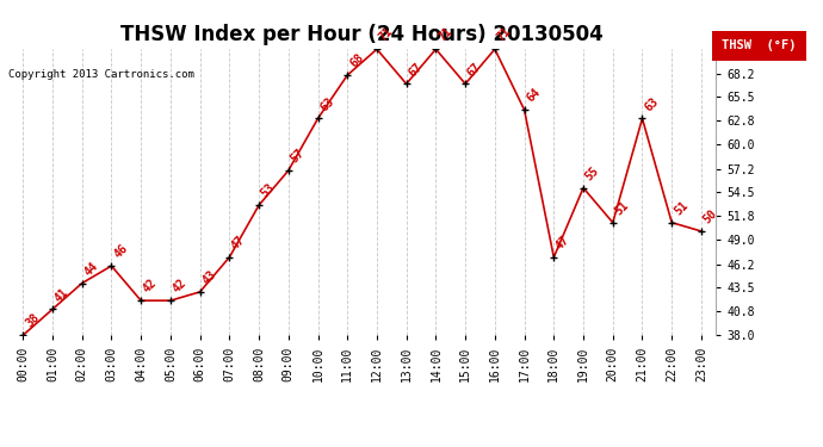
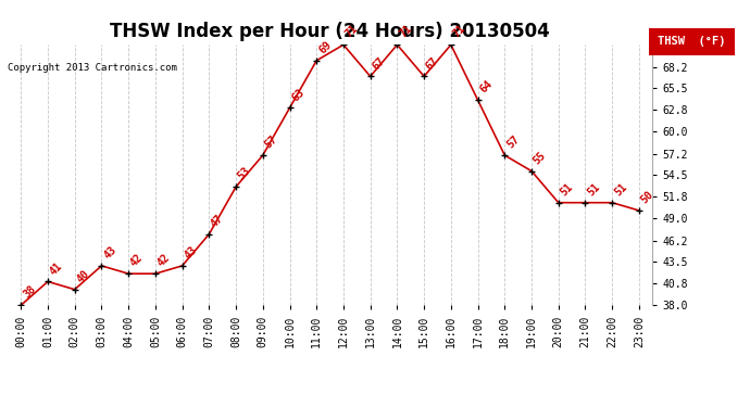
02:00: 44 -> 40
03:00: 46 -> 43
11:00: 68 -> 69
18:00: 47 -> 57
21:00: 63 -> 51
